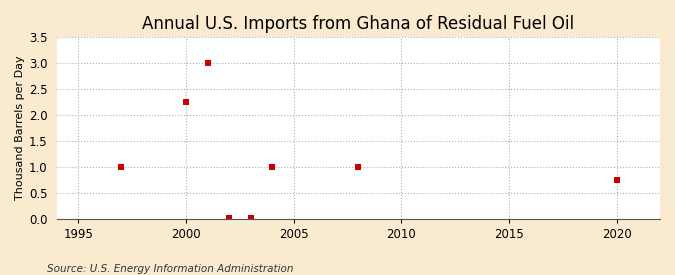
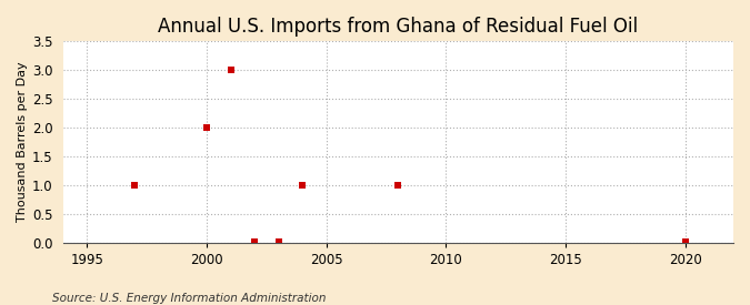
2000: 2.26 -> 2.00
2020: 0.74 -> 0.02
